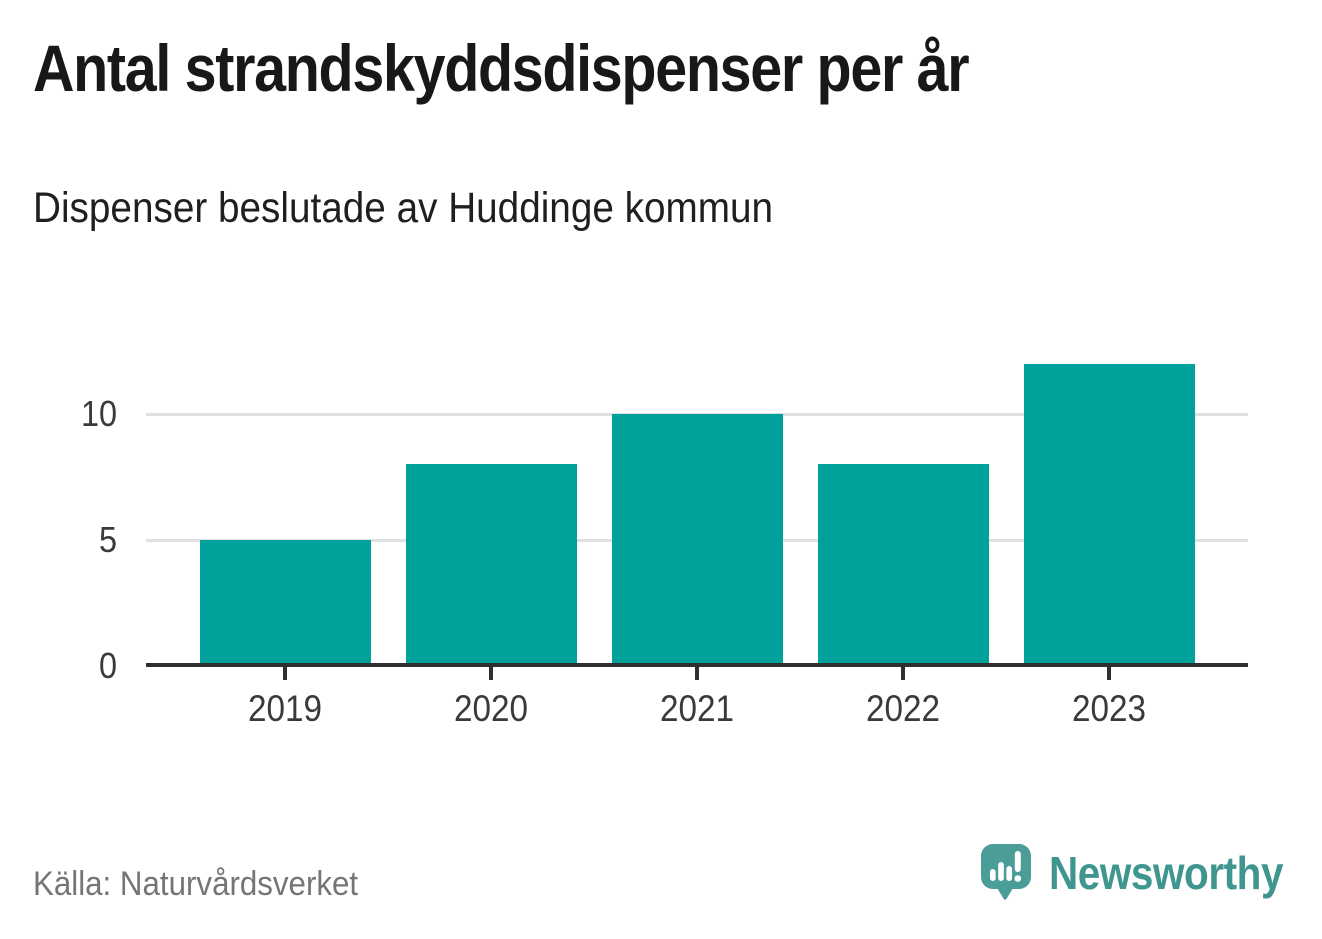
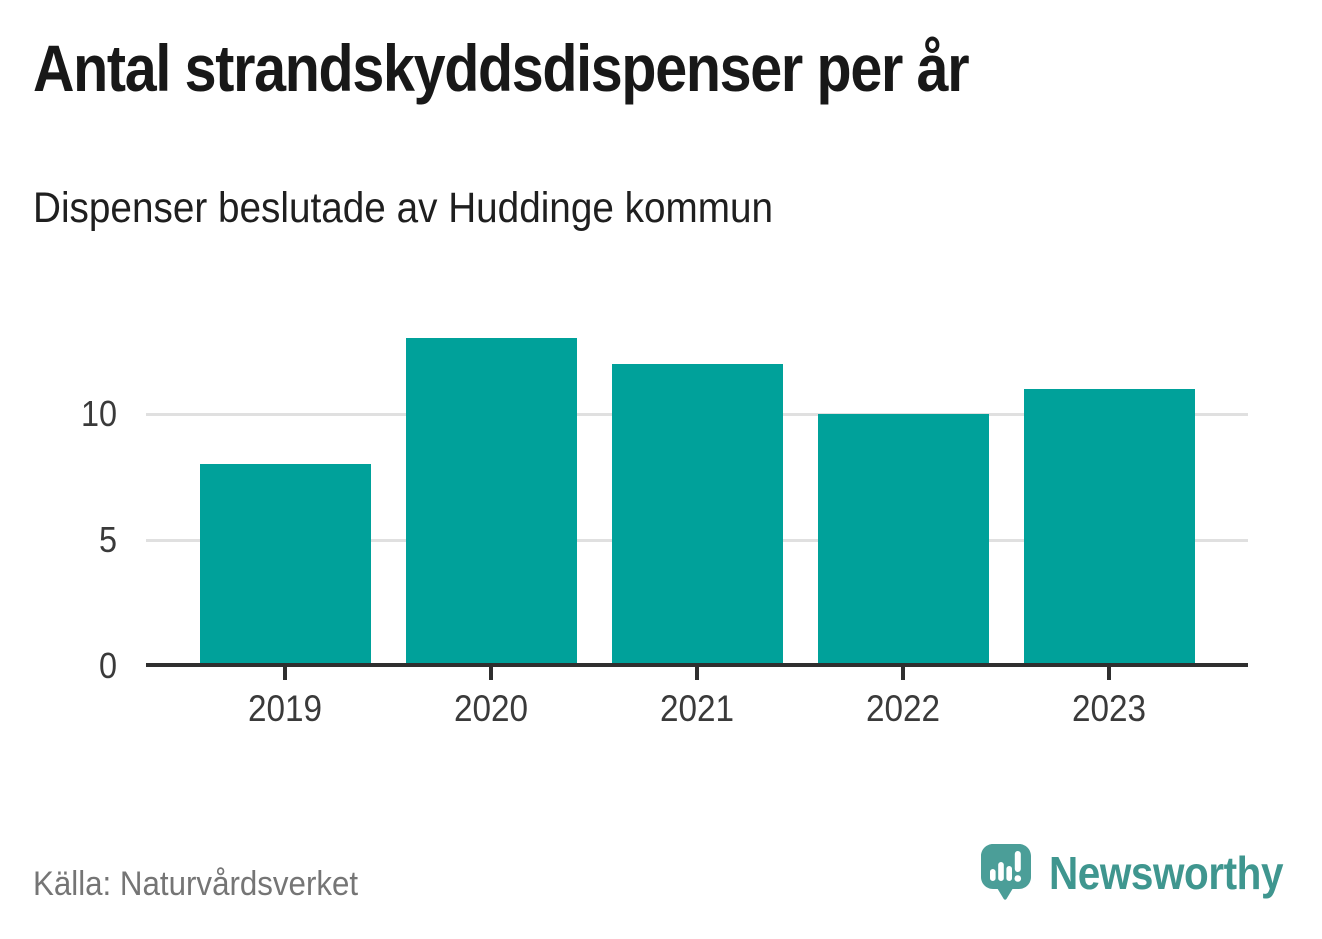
2019: 5 -> 8
2020: 8 -> 13
2021: 10 -> 12
2022: 8 -> 10
2023: 12 -> 11
